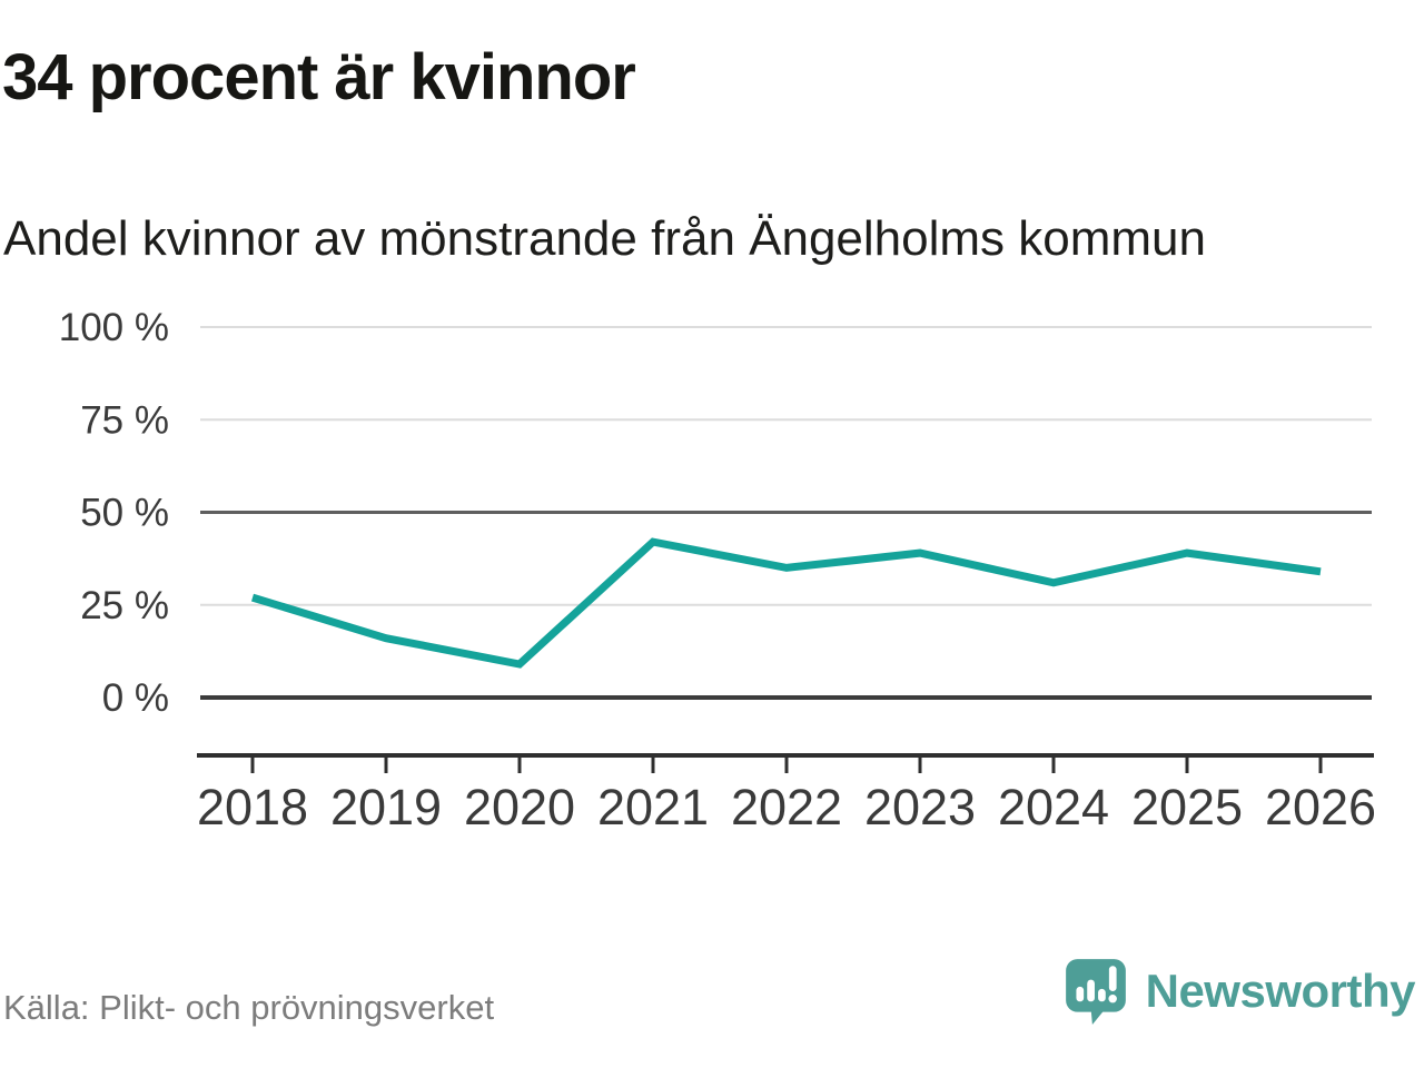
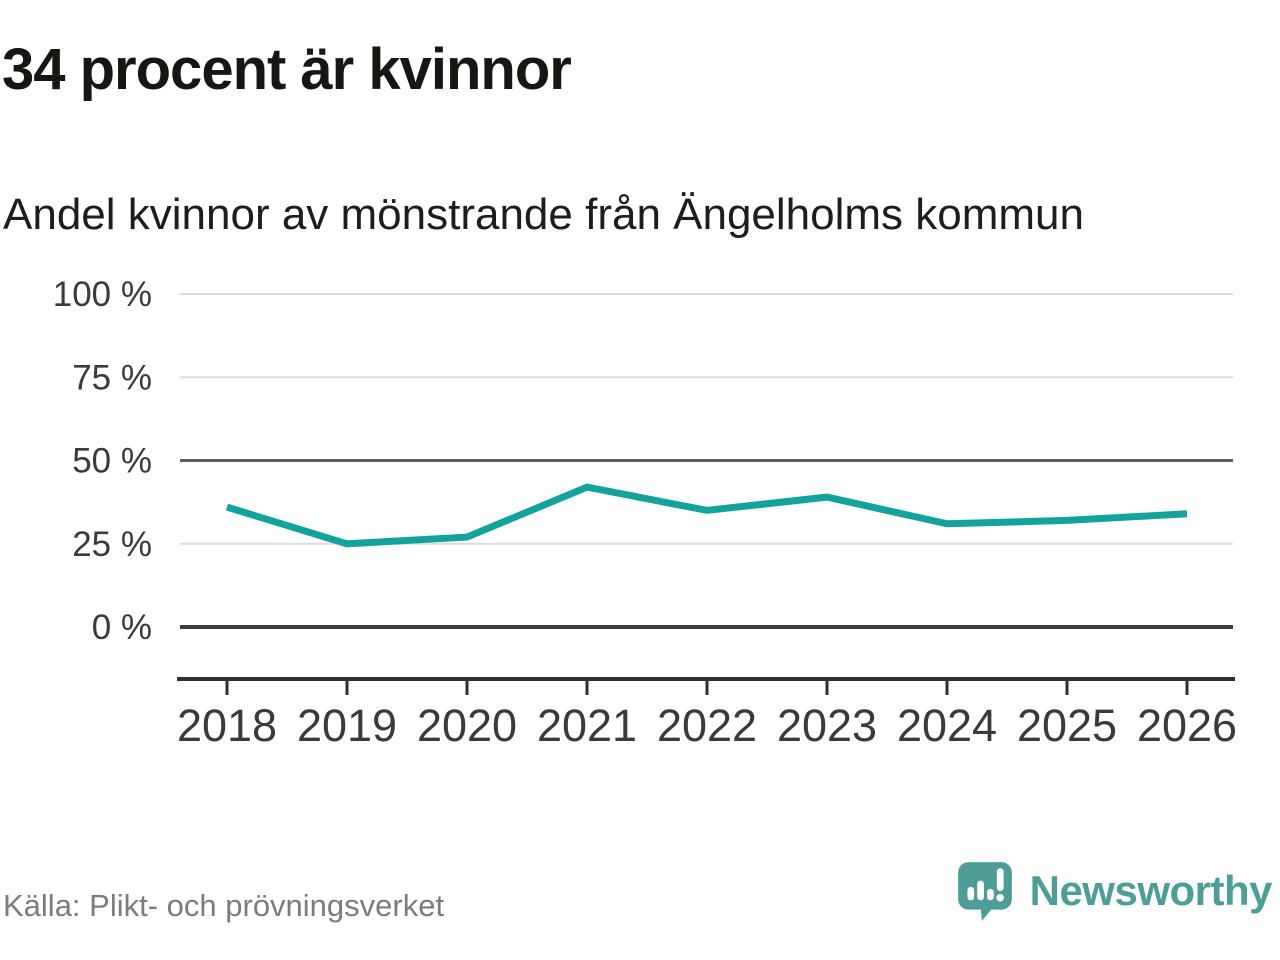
2018: 27% -> 36%
2019: 16% -> 25%
2020: 9% -> 27%
2025: 39% -> 32%
